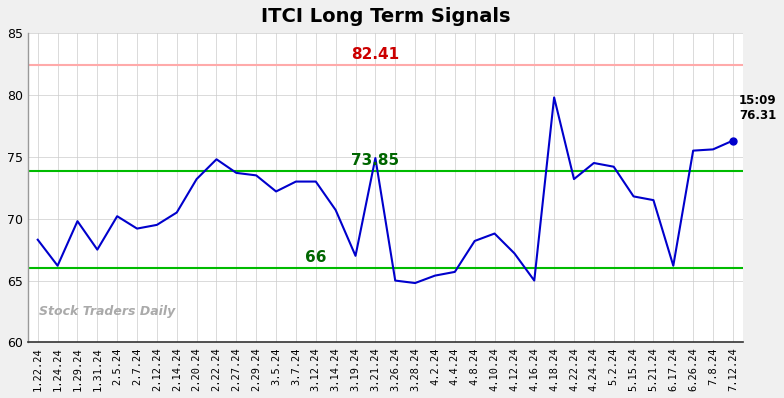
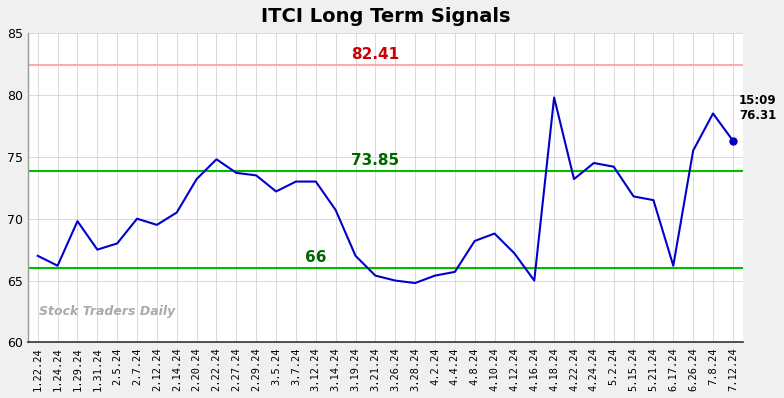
1.22.24: 68.3 -> 67.0
2.5.24: 70.2 -> 68.0
2.7.24: 69.2 -> 70.0
3.21.24: 74.9 -> 65.4
7.8.24: 75.6 -> 78.5
